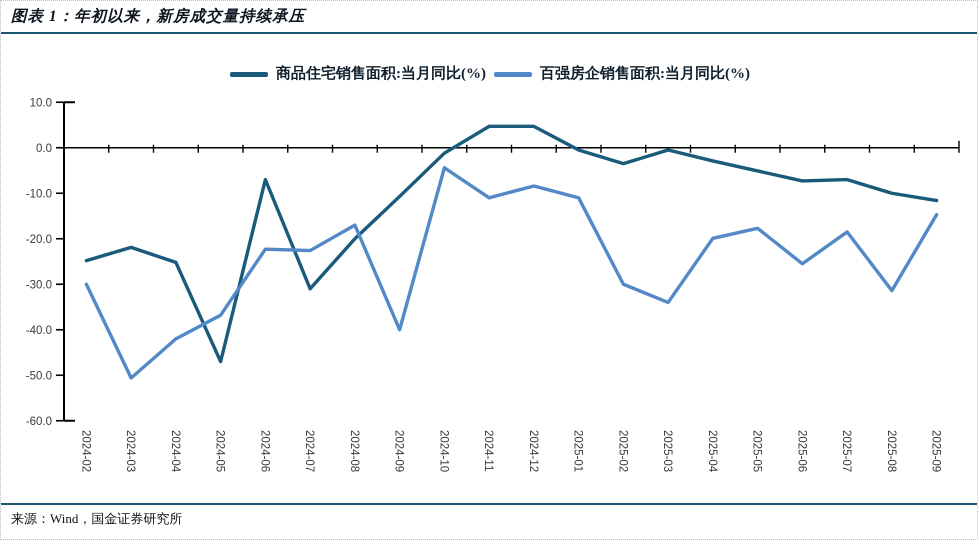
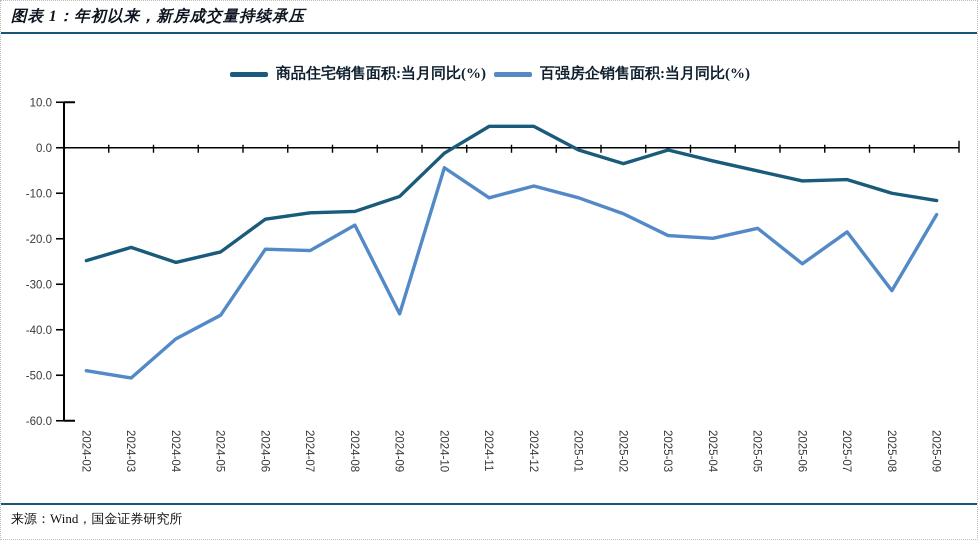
百强房企销售面积:当月同比(%)/2024-02: -30 -> -49
商品住宅销售面积:当月同比(%)/2024-05: -47 -> -23
商品住宅销售面积:当月同比(%)/2024-06: -7 -> -16
商品住宅销售面积:当月同比(%)/2024-07: -31 -> -14
商品住宅销售面积:当月同比(%)/2024-08: -20 -> -14
百强房企销售面积:当月同比(%)/2024-09: -40 -> -36
百强房企销售面积:当月同比(%)/2025-02: -30 -> -14
百强房企销售面积:当月同比(%)/2025-03: -34 -> -19
